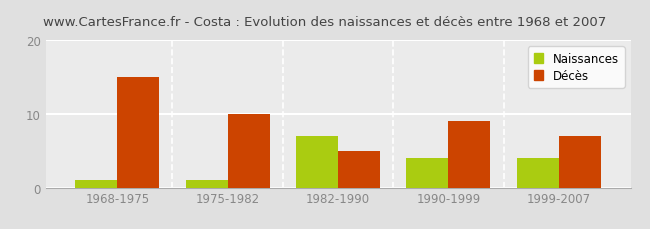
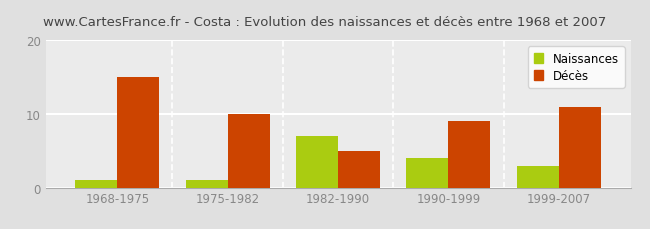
Naissances/1999-2007: 4 -> 3
Décès/1999-2007: 7 -> 11
